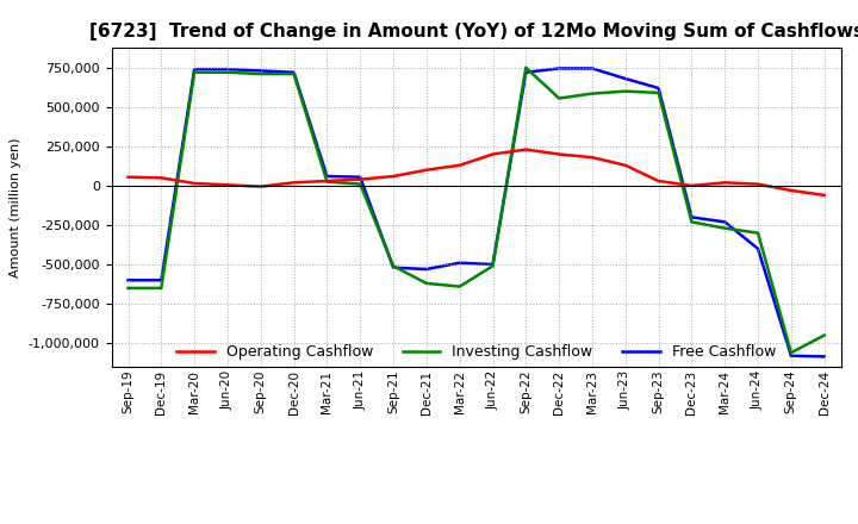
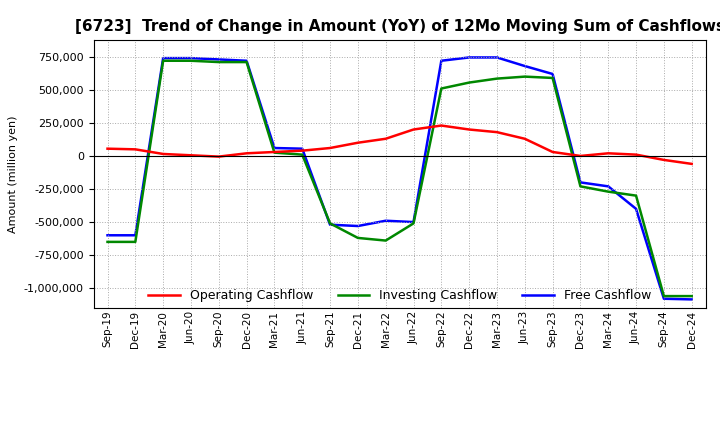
Investing Cashflow/Sep-22: 750,000 -> 510,000
Investing Cashflow/Dec-24: -950,000 -> -1,060,000
